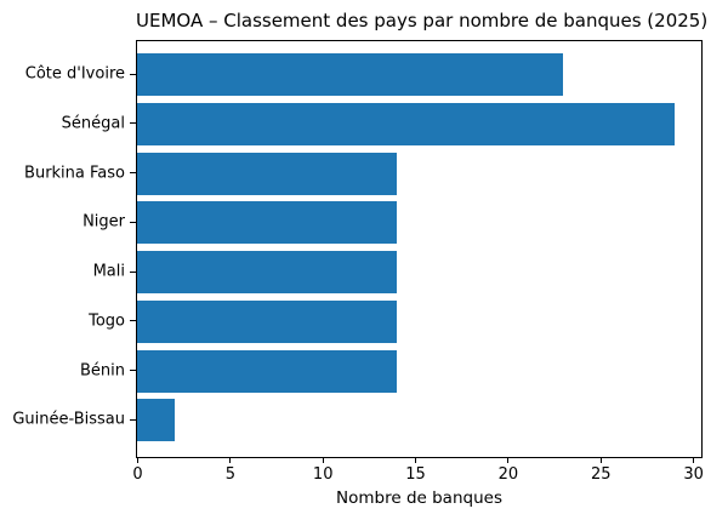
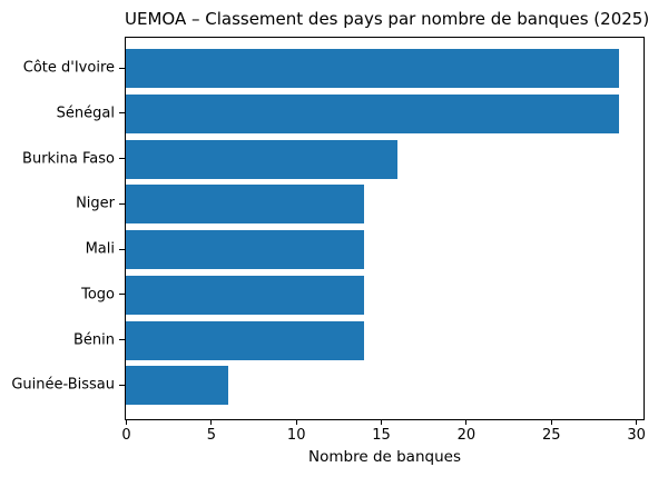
Côte d'Ivoire: 23 -> 29
Burkina Faso: 14 -> 16
Guinée-Bissau: 2 -> 6
